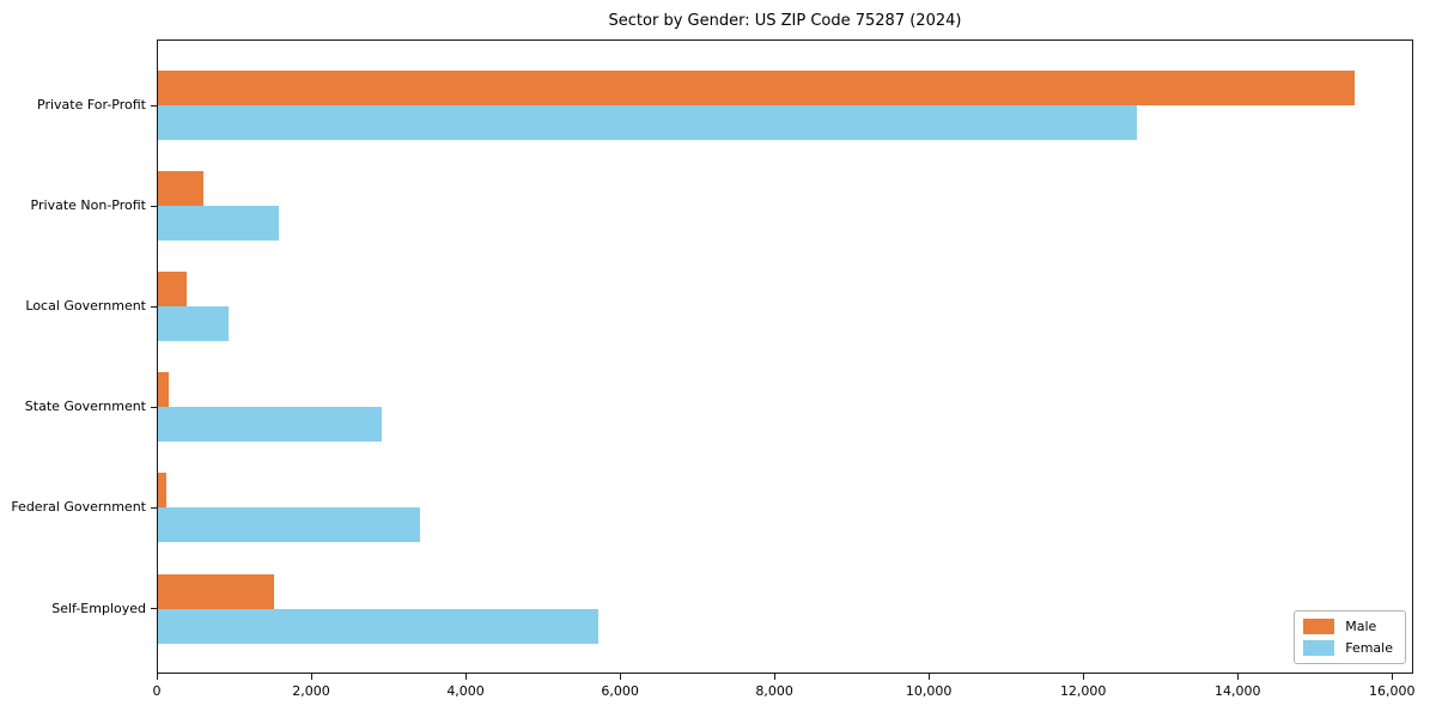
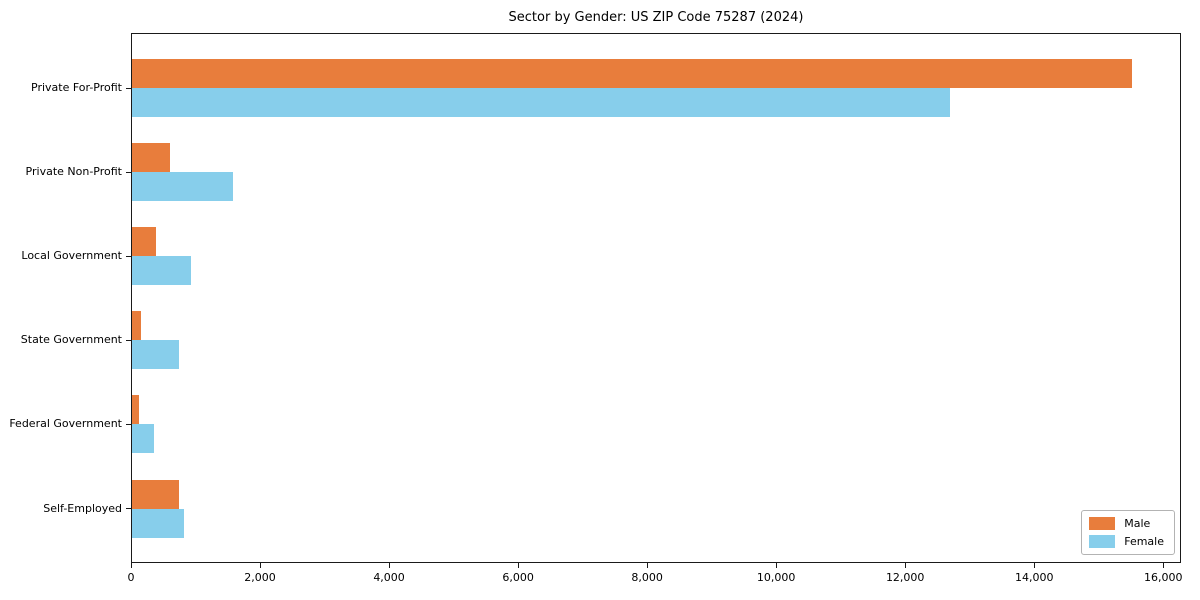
Female/State Government: 2900 -> 700
Female/Federal Government: 3400 -> 300
Male/Self-Employed: 1500 -> 700
Female/Self-Employed: 5700 -> 800
